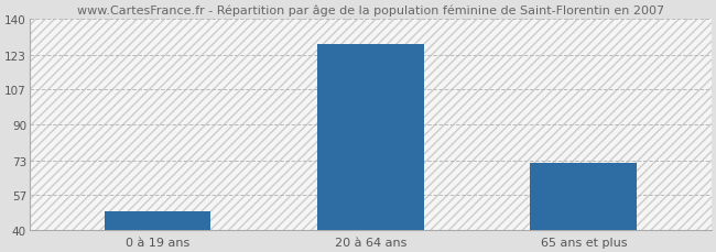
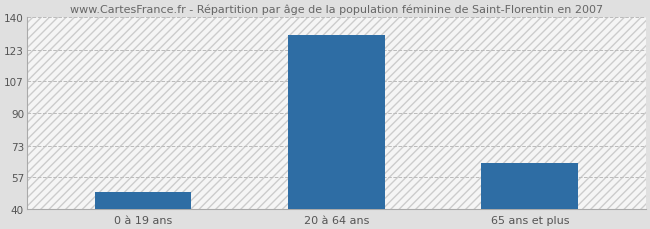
20 à 64 ans: 128 -> 131
65 ans et plus: 72 -> 64
